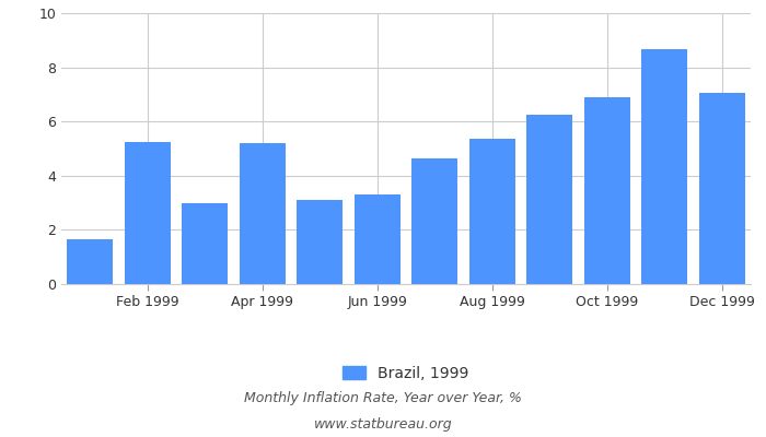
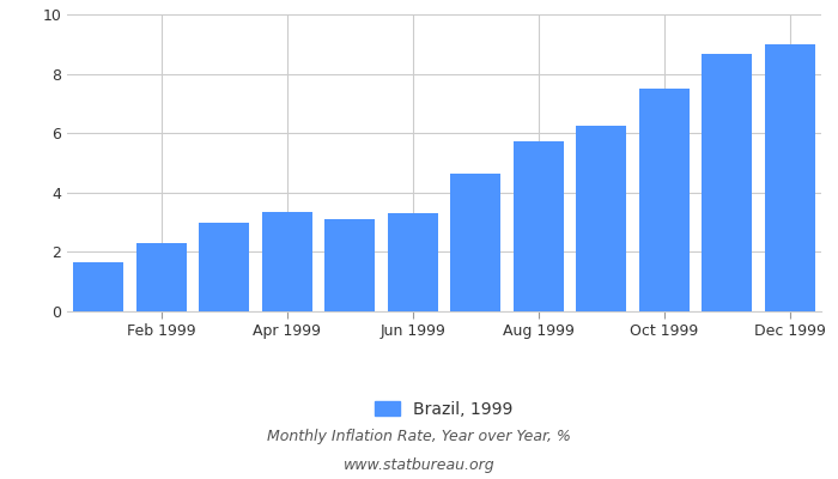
Feb 1999: 5.25 -> 2.28
Apr 1999: 5.20 -> 3.35
Aug 1999: 5.35 -> 5.71
Oct 1999: 6.90 -> 7.51
Dec 1999: 7.05 -> 9.00
